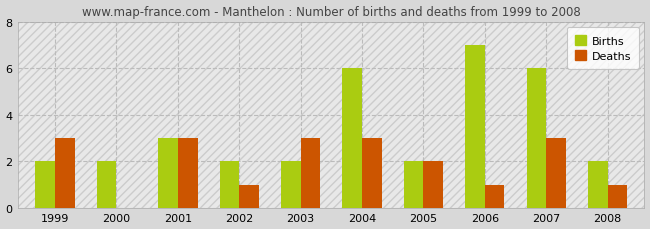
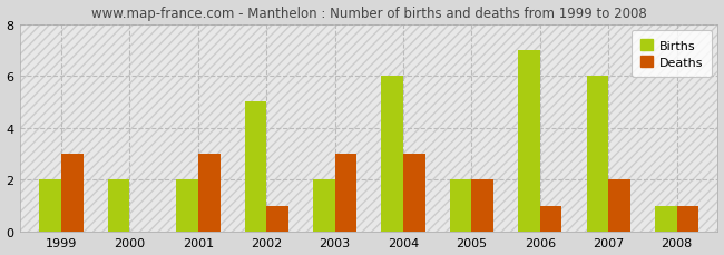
Births/2001: 3 -> 2
Births/2002: 2 -> 5
Deaths/2007: 3 -> 2
Births/2008: 2 -> 1
